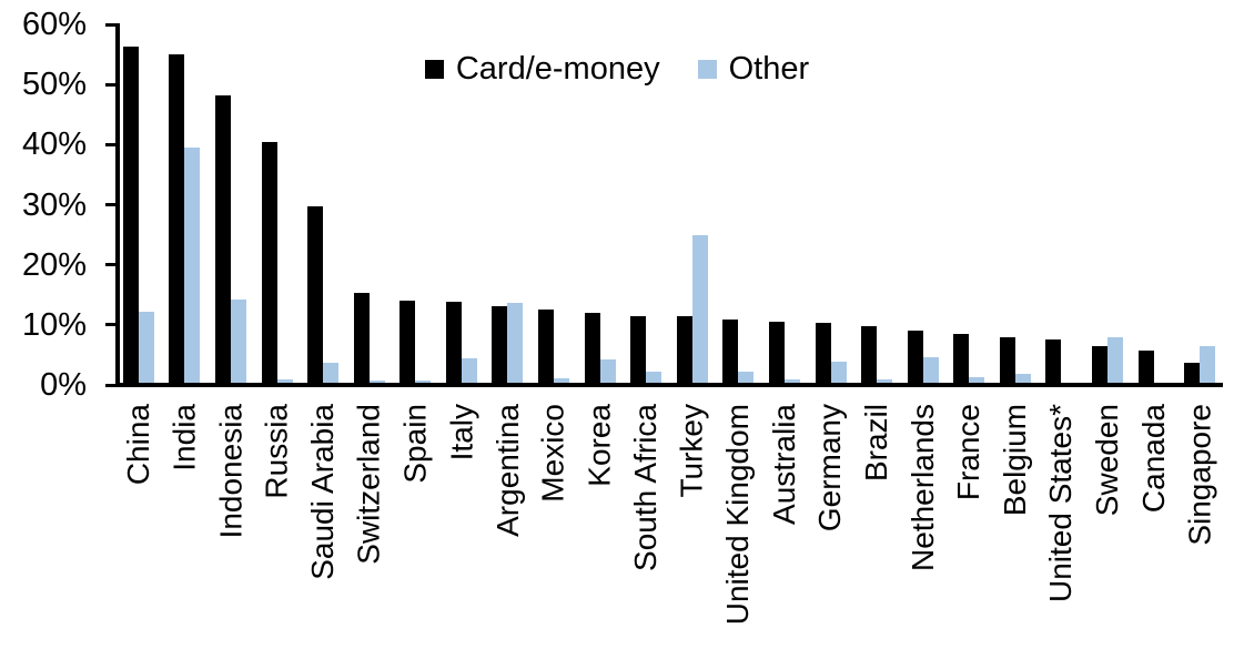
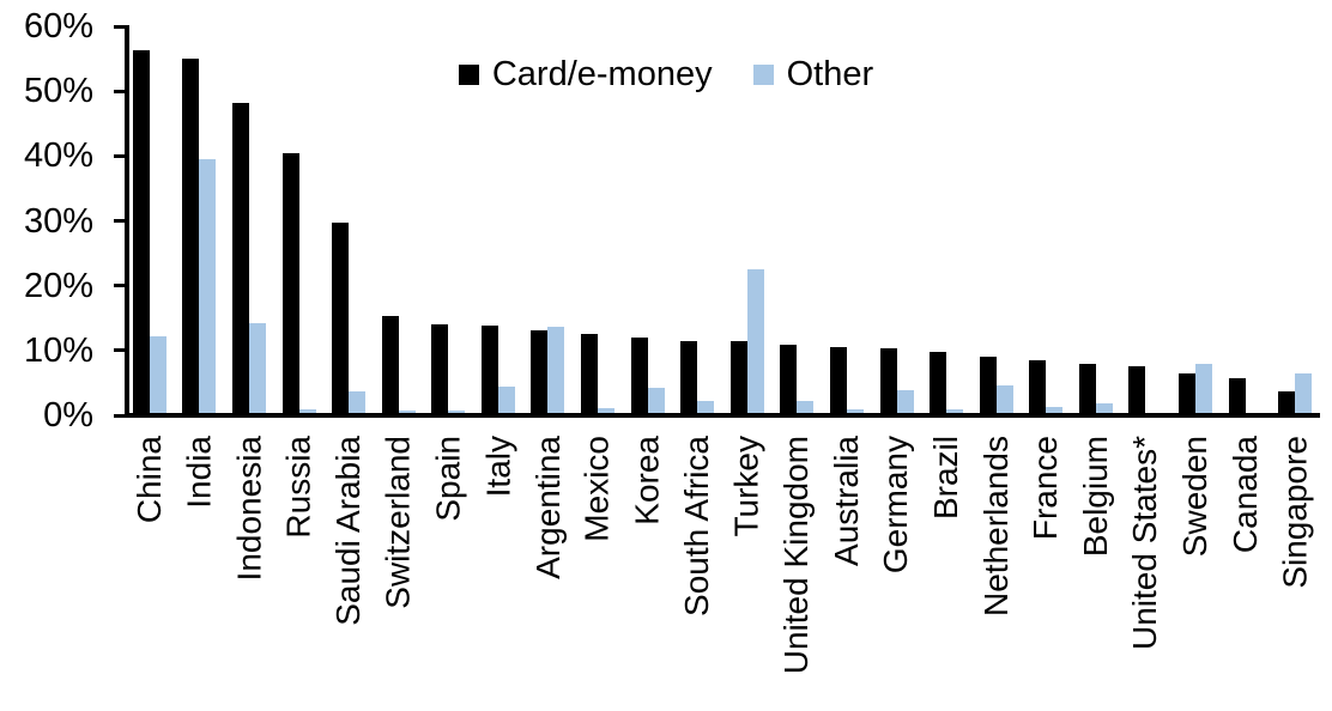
Other/Turkey: 25% -> 22%
